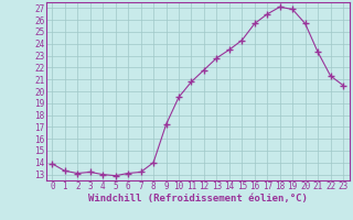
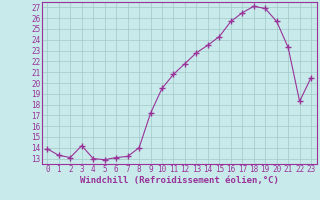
3: 13.2 -> 14.2
22: 21.3 -> 18.3
